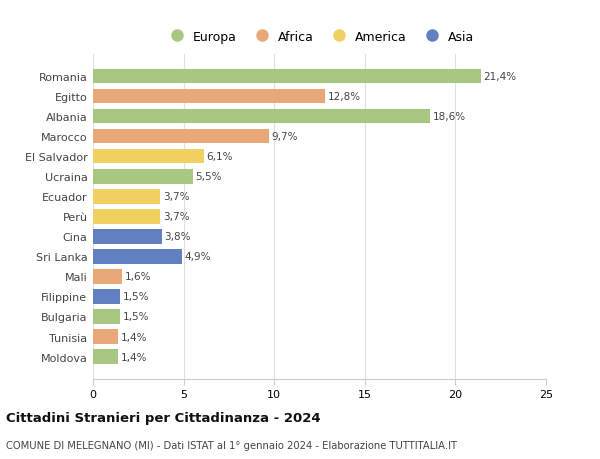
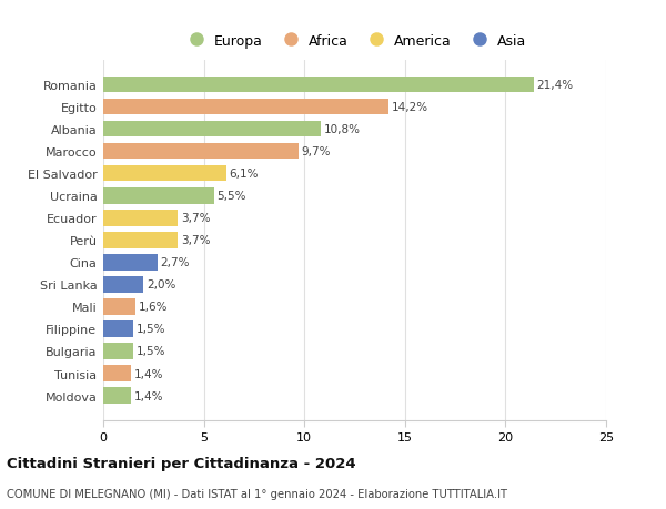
Egitto: 12,8% -> 14,2%
Albania: 18,6% -> 10,8%
Cina: 3,8% -> 2,7%
Sri Lanka: 4,9% -> 2,0%
